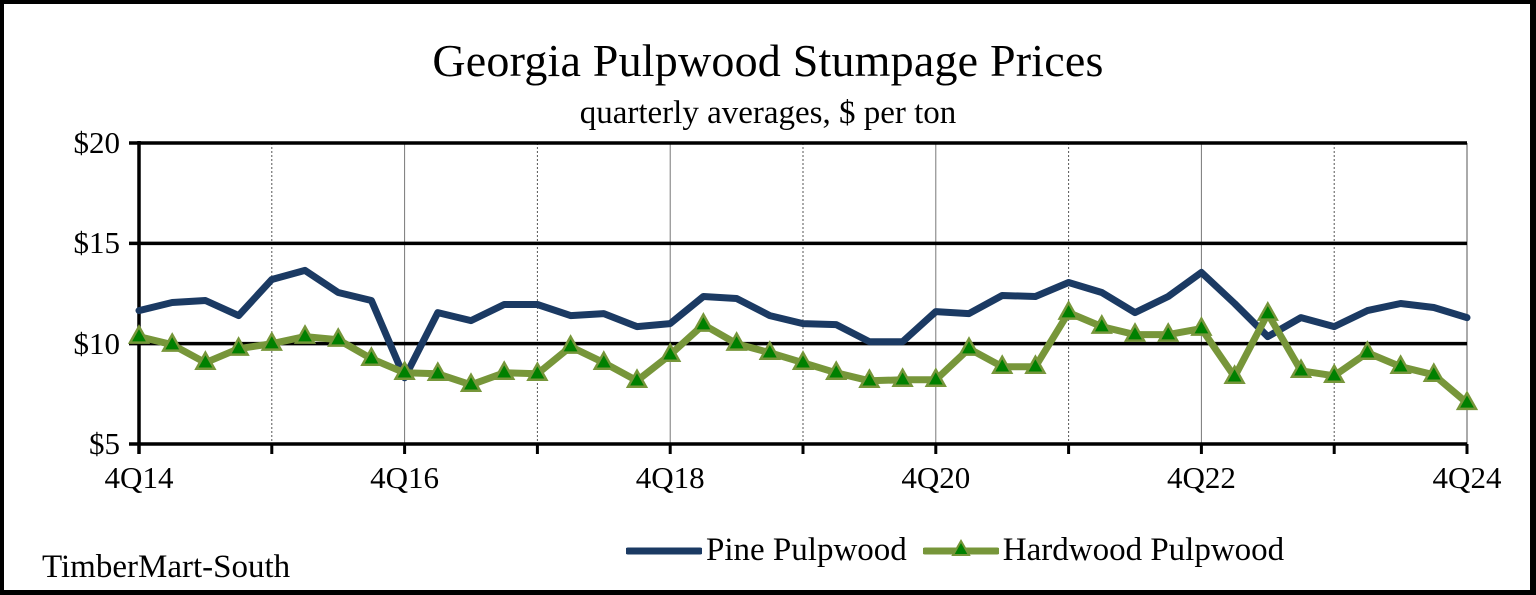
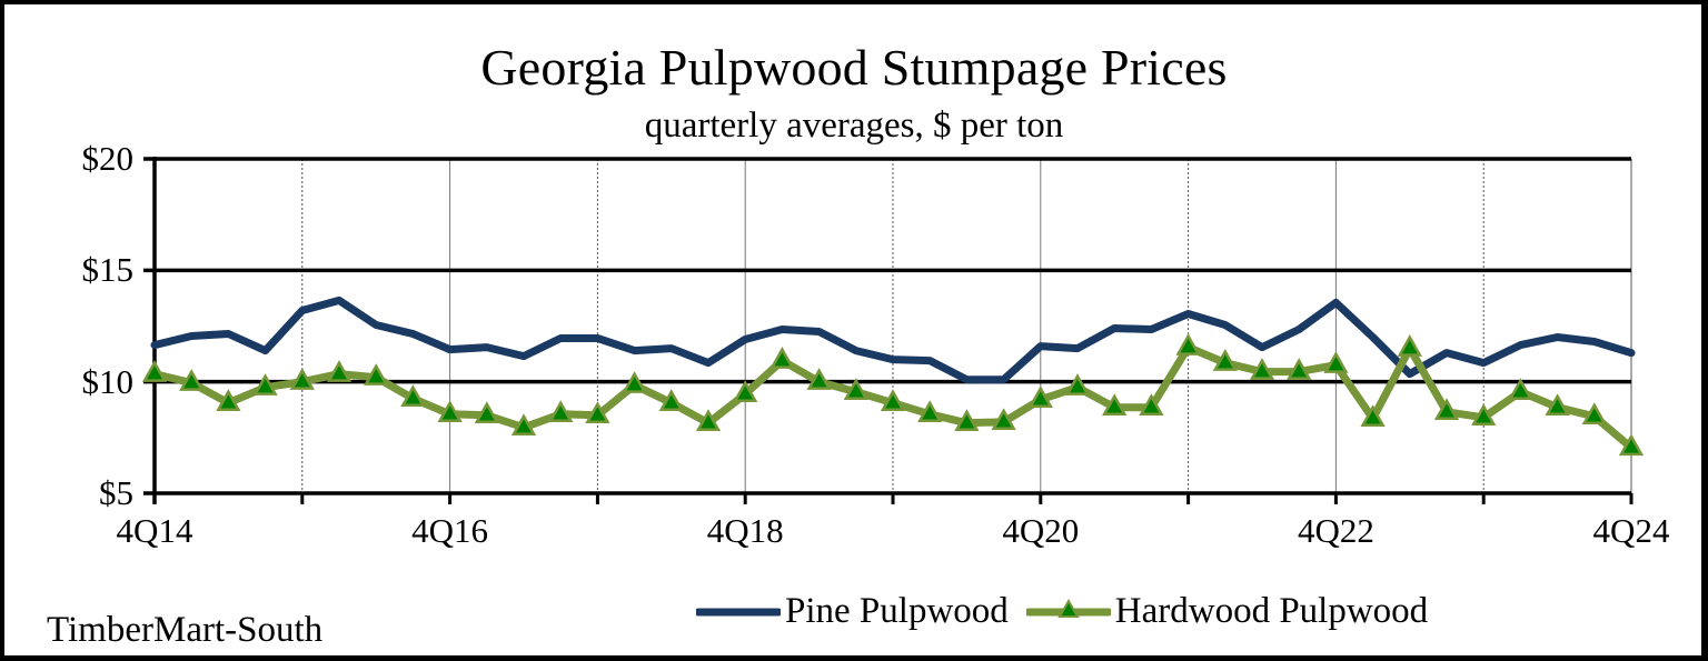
Pine Pulpwood/4Q16: $8.3 -> $11.4
Pine Pulpwood/4Q18: $11.0 -> $11.9
Hardwood Pulpwood/4Q20: $8.2 -> $9.2
